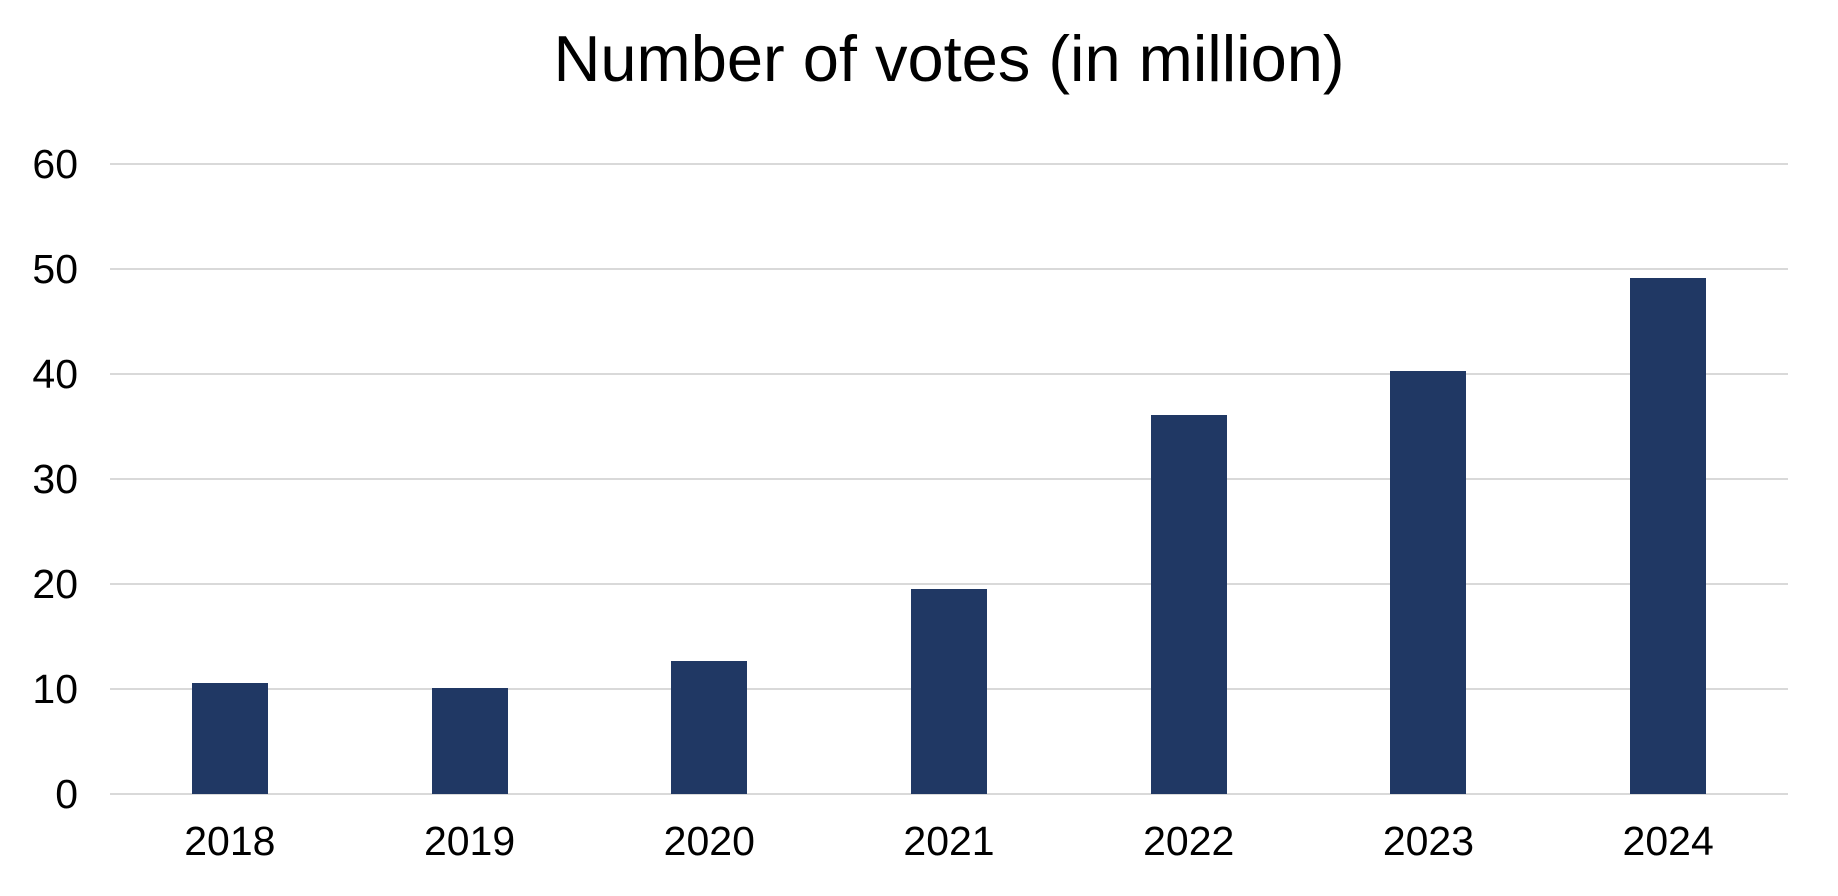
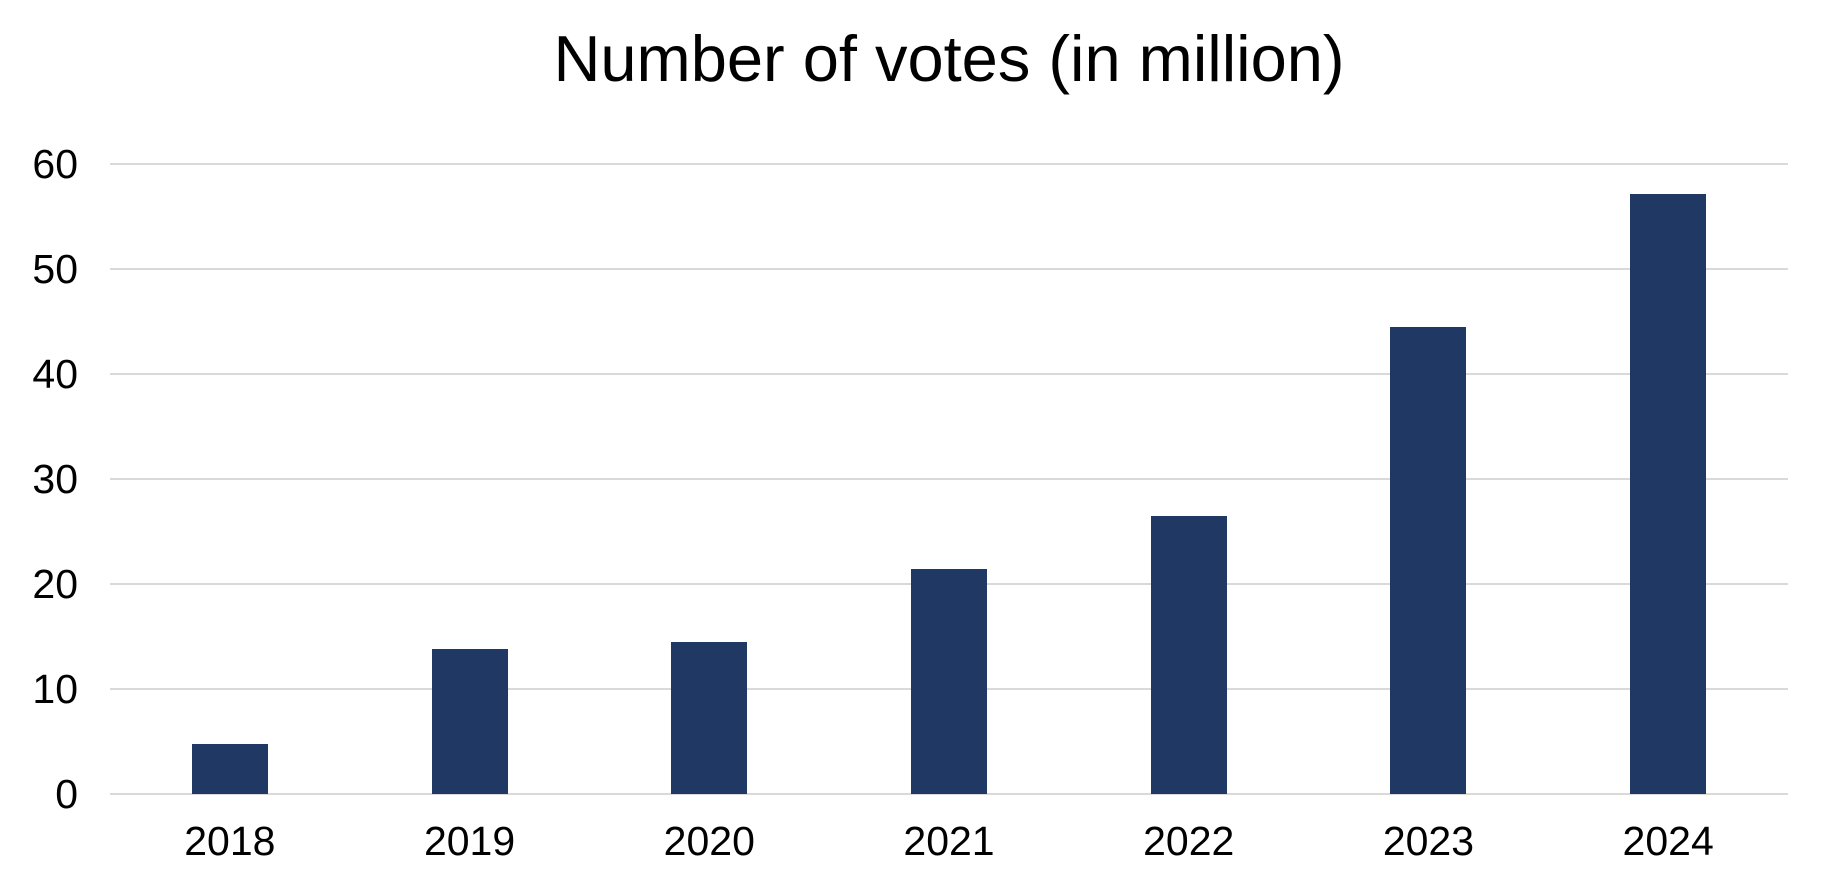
2018: 10.6 -> 4.8
2019: 10.1 -> 13.8
2020: 12.7 -> 14.5
2021: 19.5 -> 21.4
2022: 36.1 -> 26.5
2023: 40.3 -> 44.5
2024: 49.1 -> 57.1
